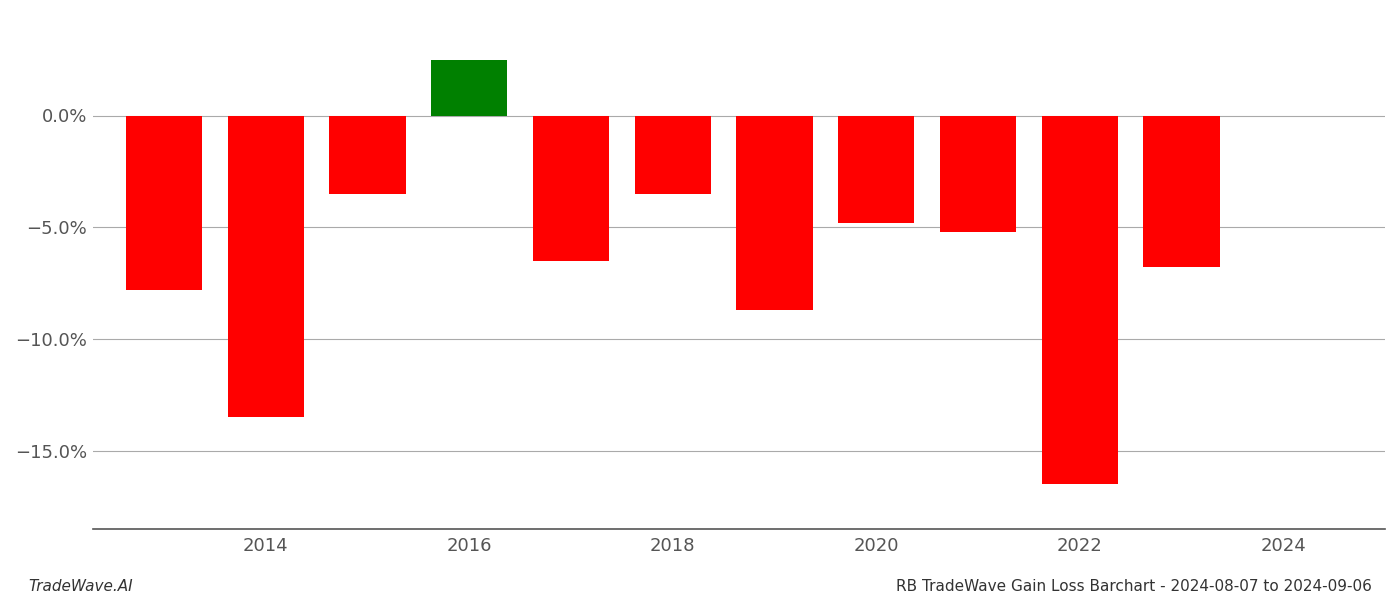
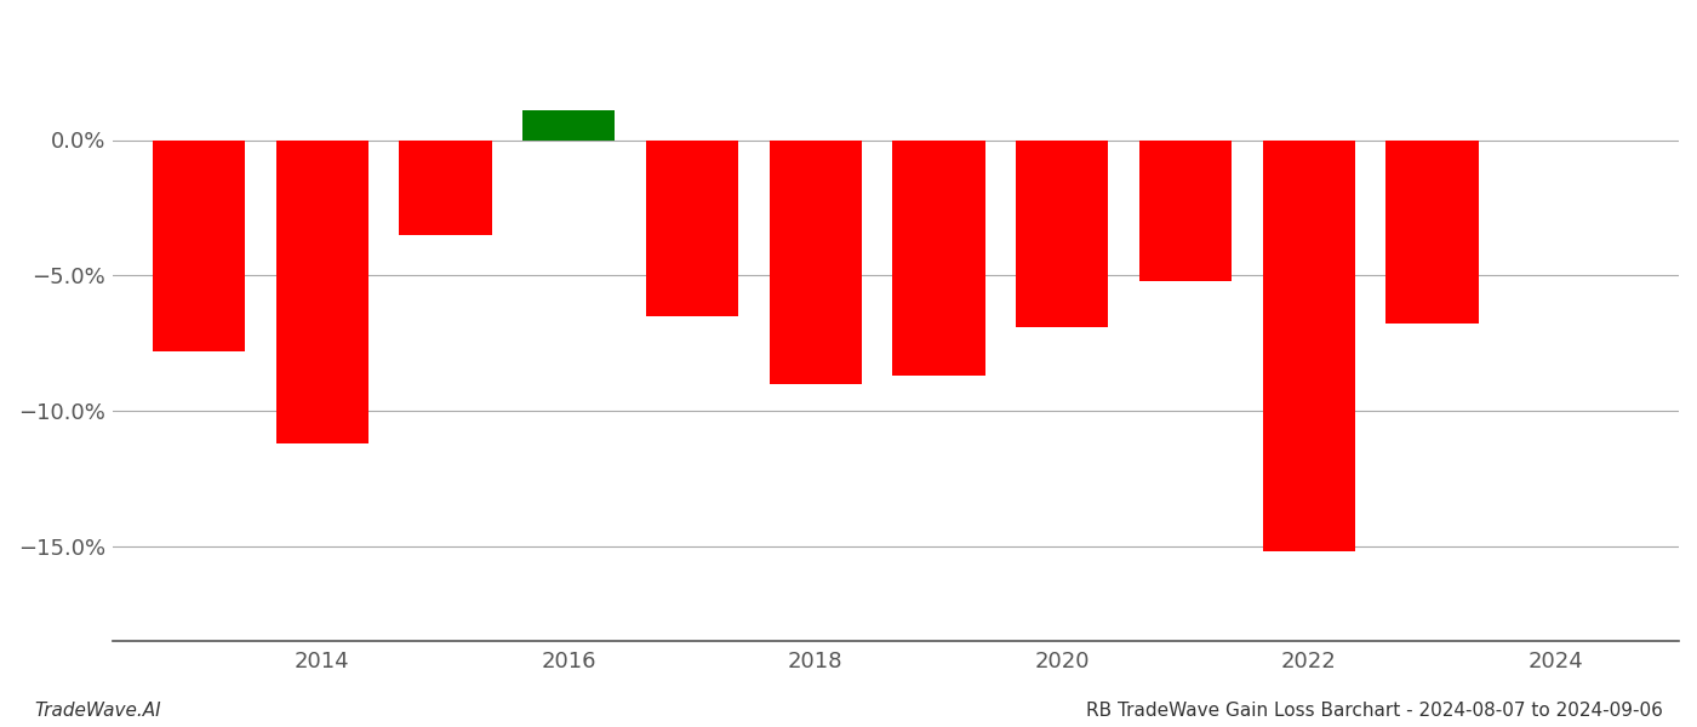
2014: -13.5% -> -11.2%
2016: 2.5% -> 1.1%
2018: -3.5% -> -9.0%
2020: -4.8% -> -6.9%
2022: -16.5% -> -15.2%
